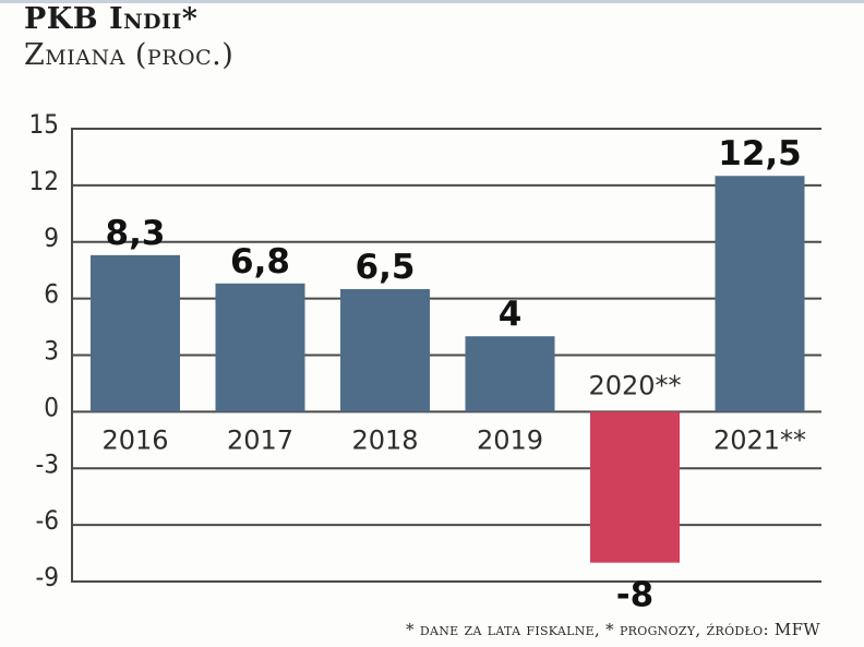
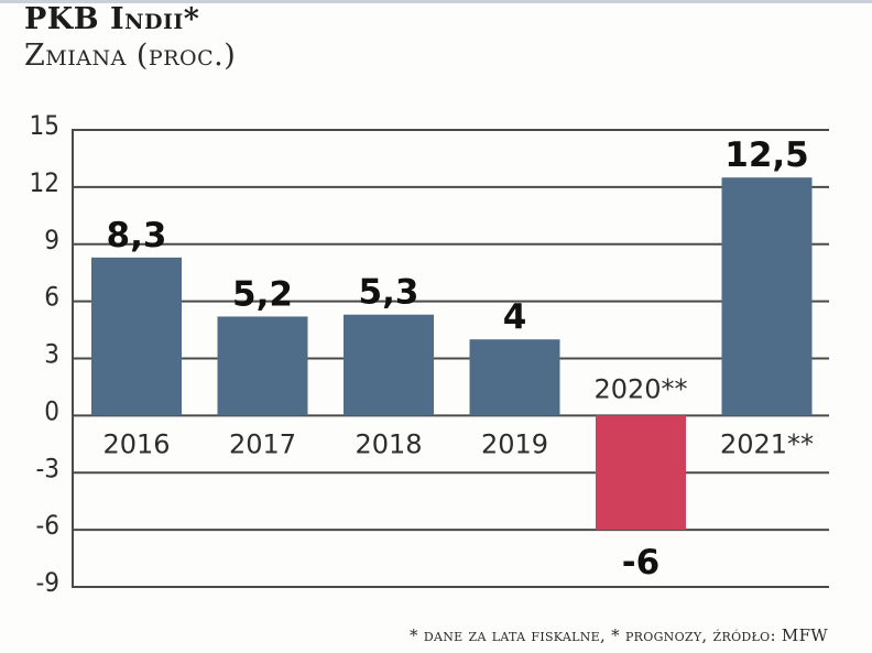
2017: 6,8 -> 5,2
2018: 6,5 -> 5,3
2020**: -8 -> -6
